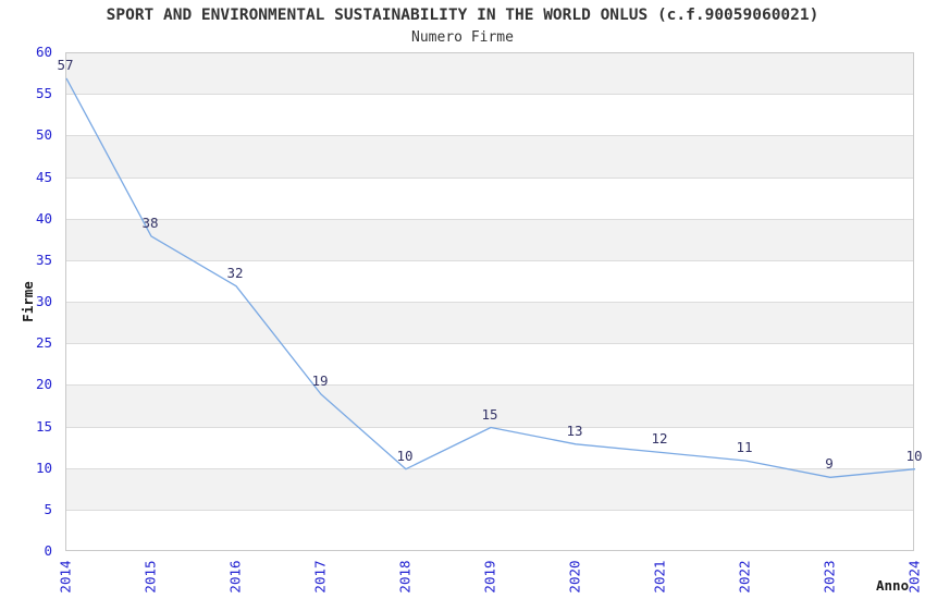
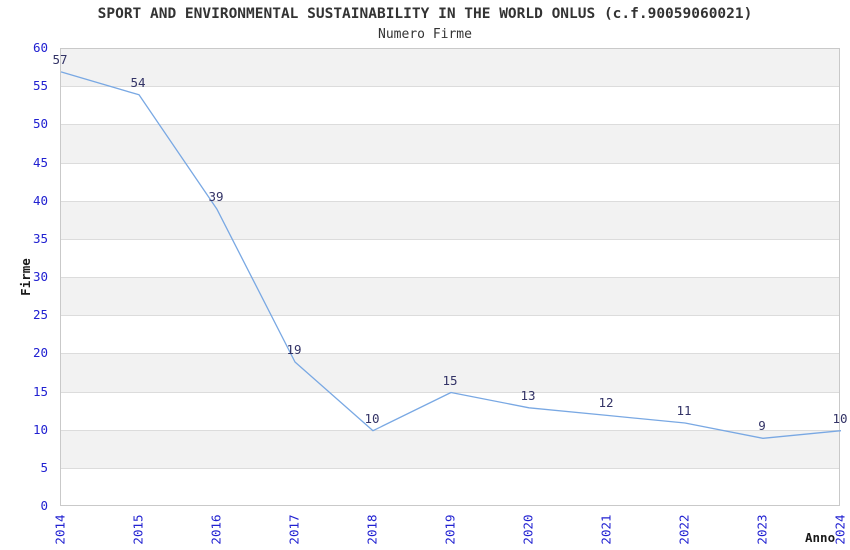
2015: 38 -> 54
2016: 32 -> 39
